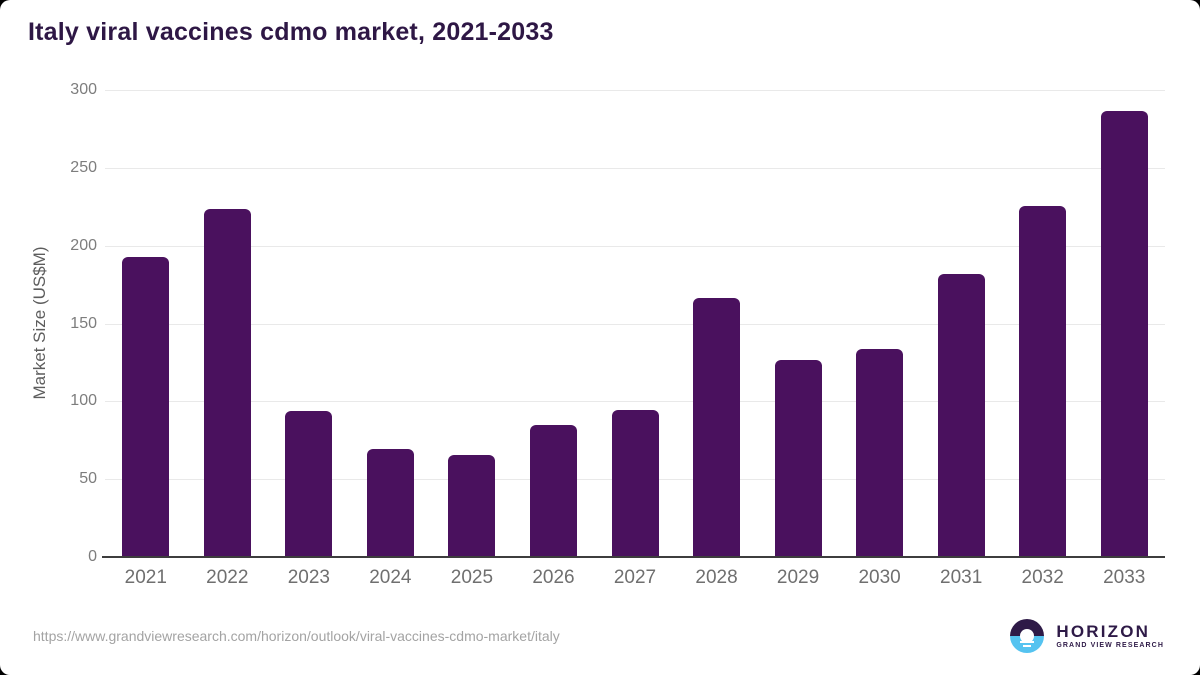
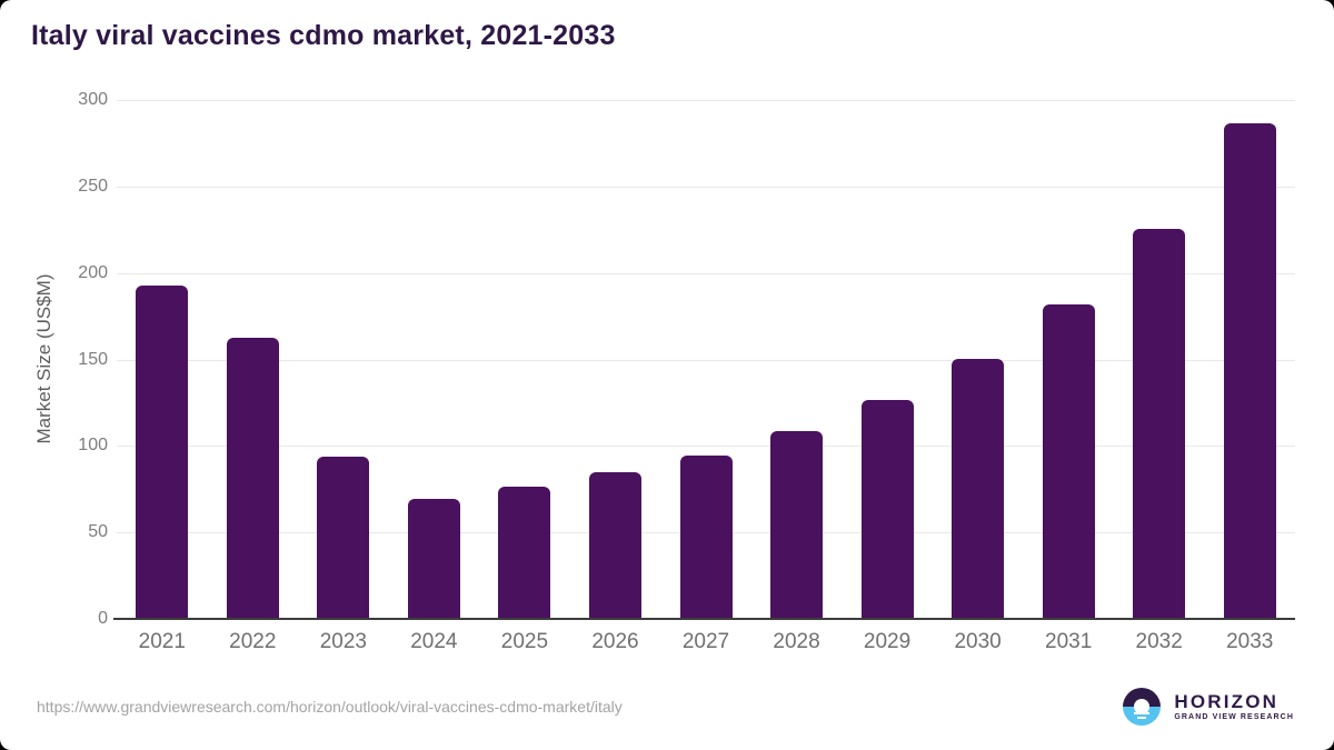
2022: 223 -> 162
2025: 65 -> 76
2028: 166 -> 108
2030: 133 -> 150
